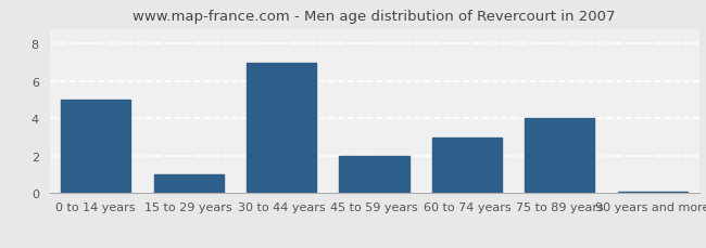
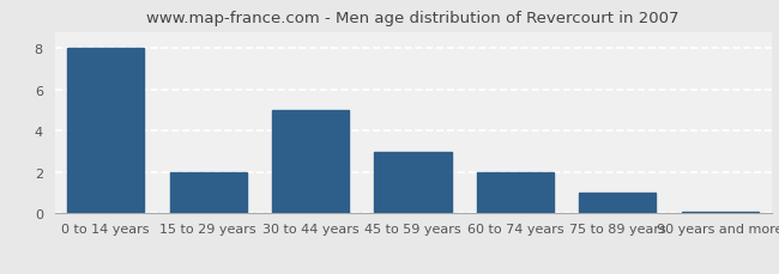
0 to 14 years: 5.0 -> 8.0
15 to 29 years: 1.0 -> 2.0
30 to 44 years: 7.0 -> 5.0
45 to 59 years: 2.0 -> 3.0
60 to 74 years: 3.0 -> 2.0
75 to 89 years: 4.0 -> 1.0
